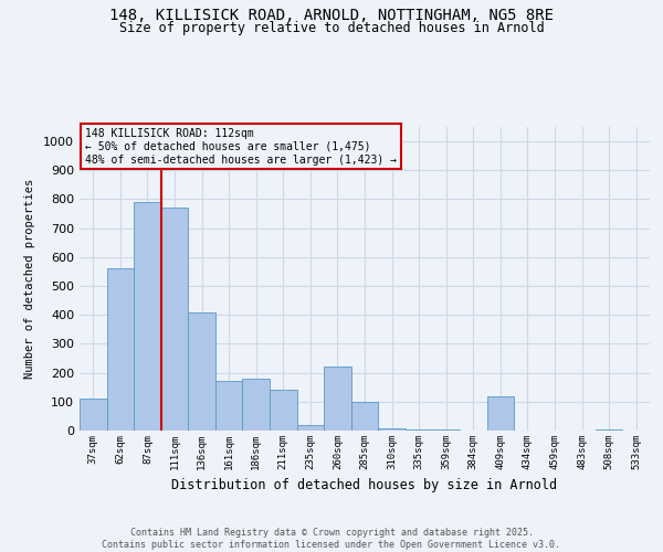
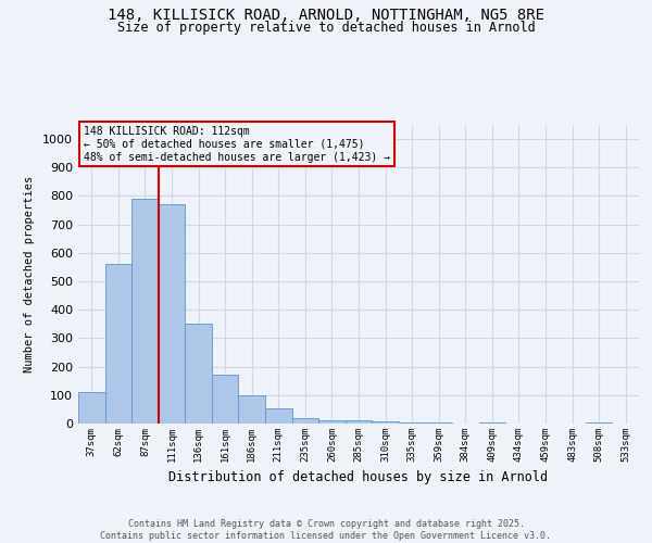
136sqm: 410 -> 350
186sqm: 180 -> 100
211sqm: 140 -> 55
260sqm: 220 -> 13
285sqm: 100 -> 10
409sqm: 120 -> 5
